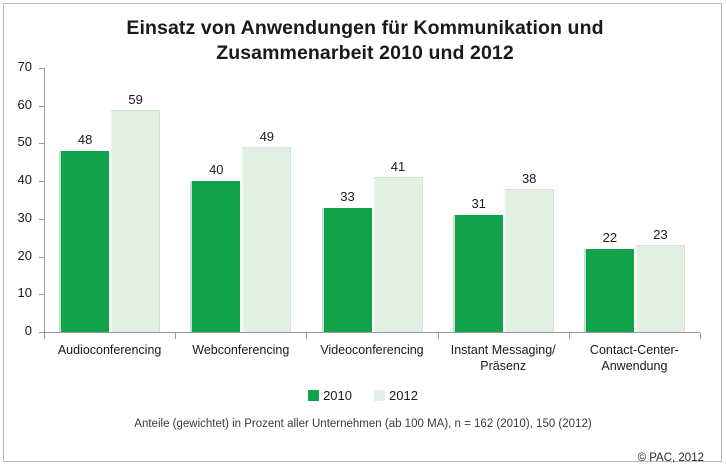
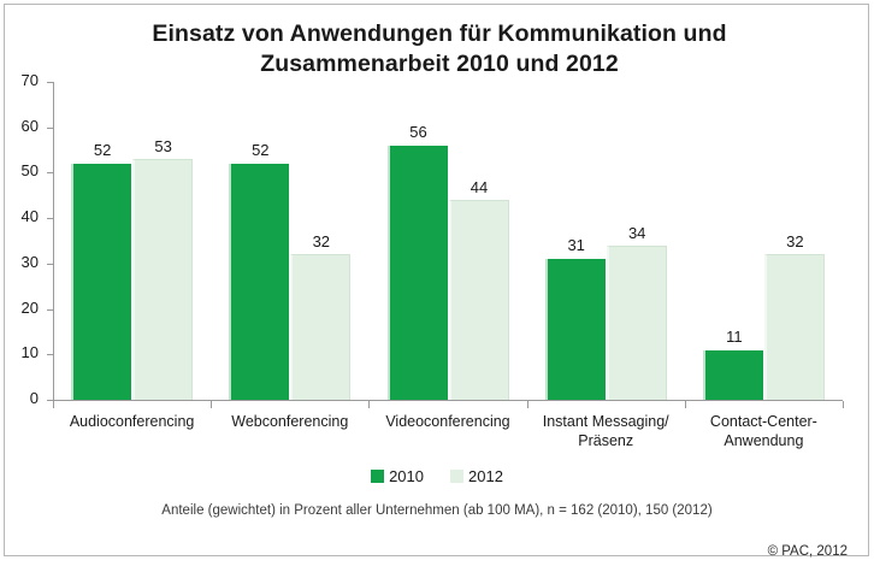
2010/Audioconferencing: 48 -> 52
2012/Audioconferencing: 59 -> 53
2010/Webconferencing: 40 -> 52
2012/Webconferencing: 49 -> 32
2010/Videoconferencing: 33 -> 56
2012/Videoconferencing: 41 -> 44
2012/Instant Messaging/ Präsenz: 38 -> 34
2010/Contact-Center- Anwendung: 22 -> 11
2012/Contact-Center- Anwendung: 23 -> 32
